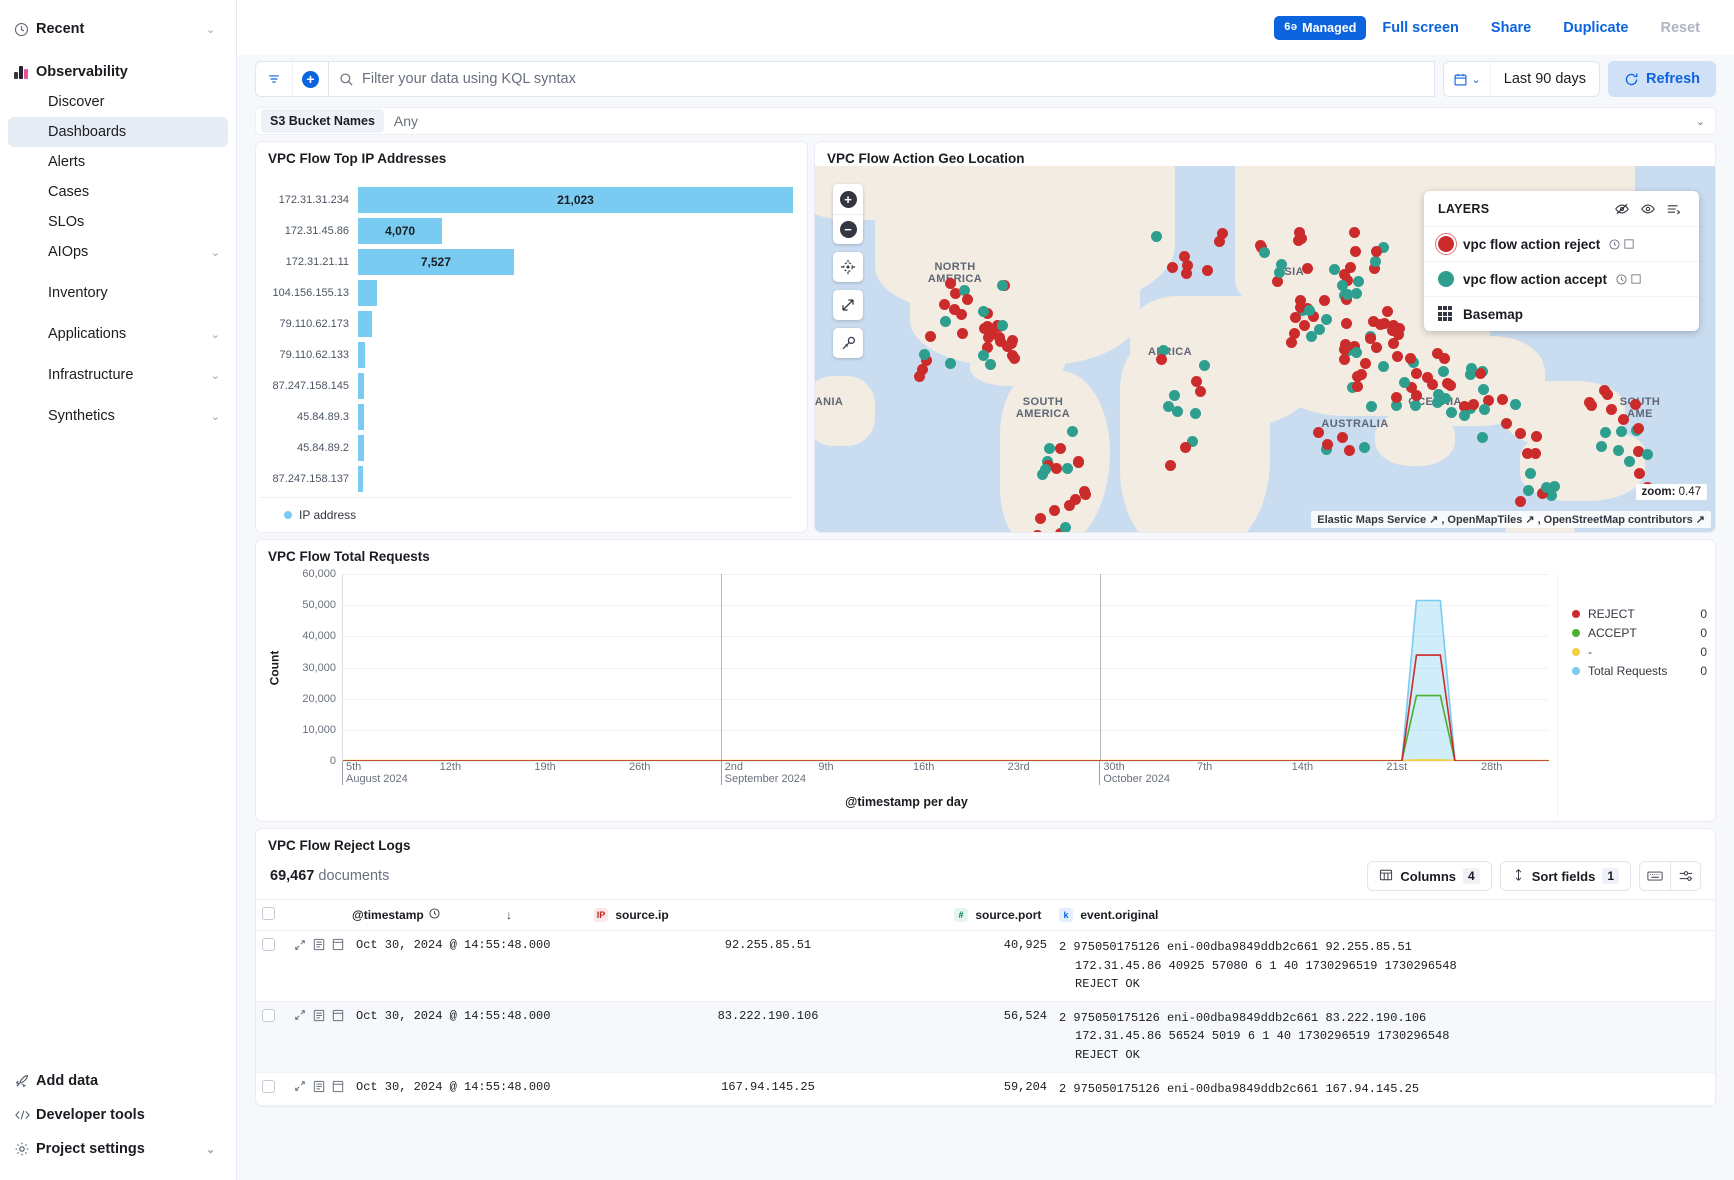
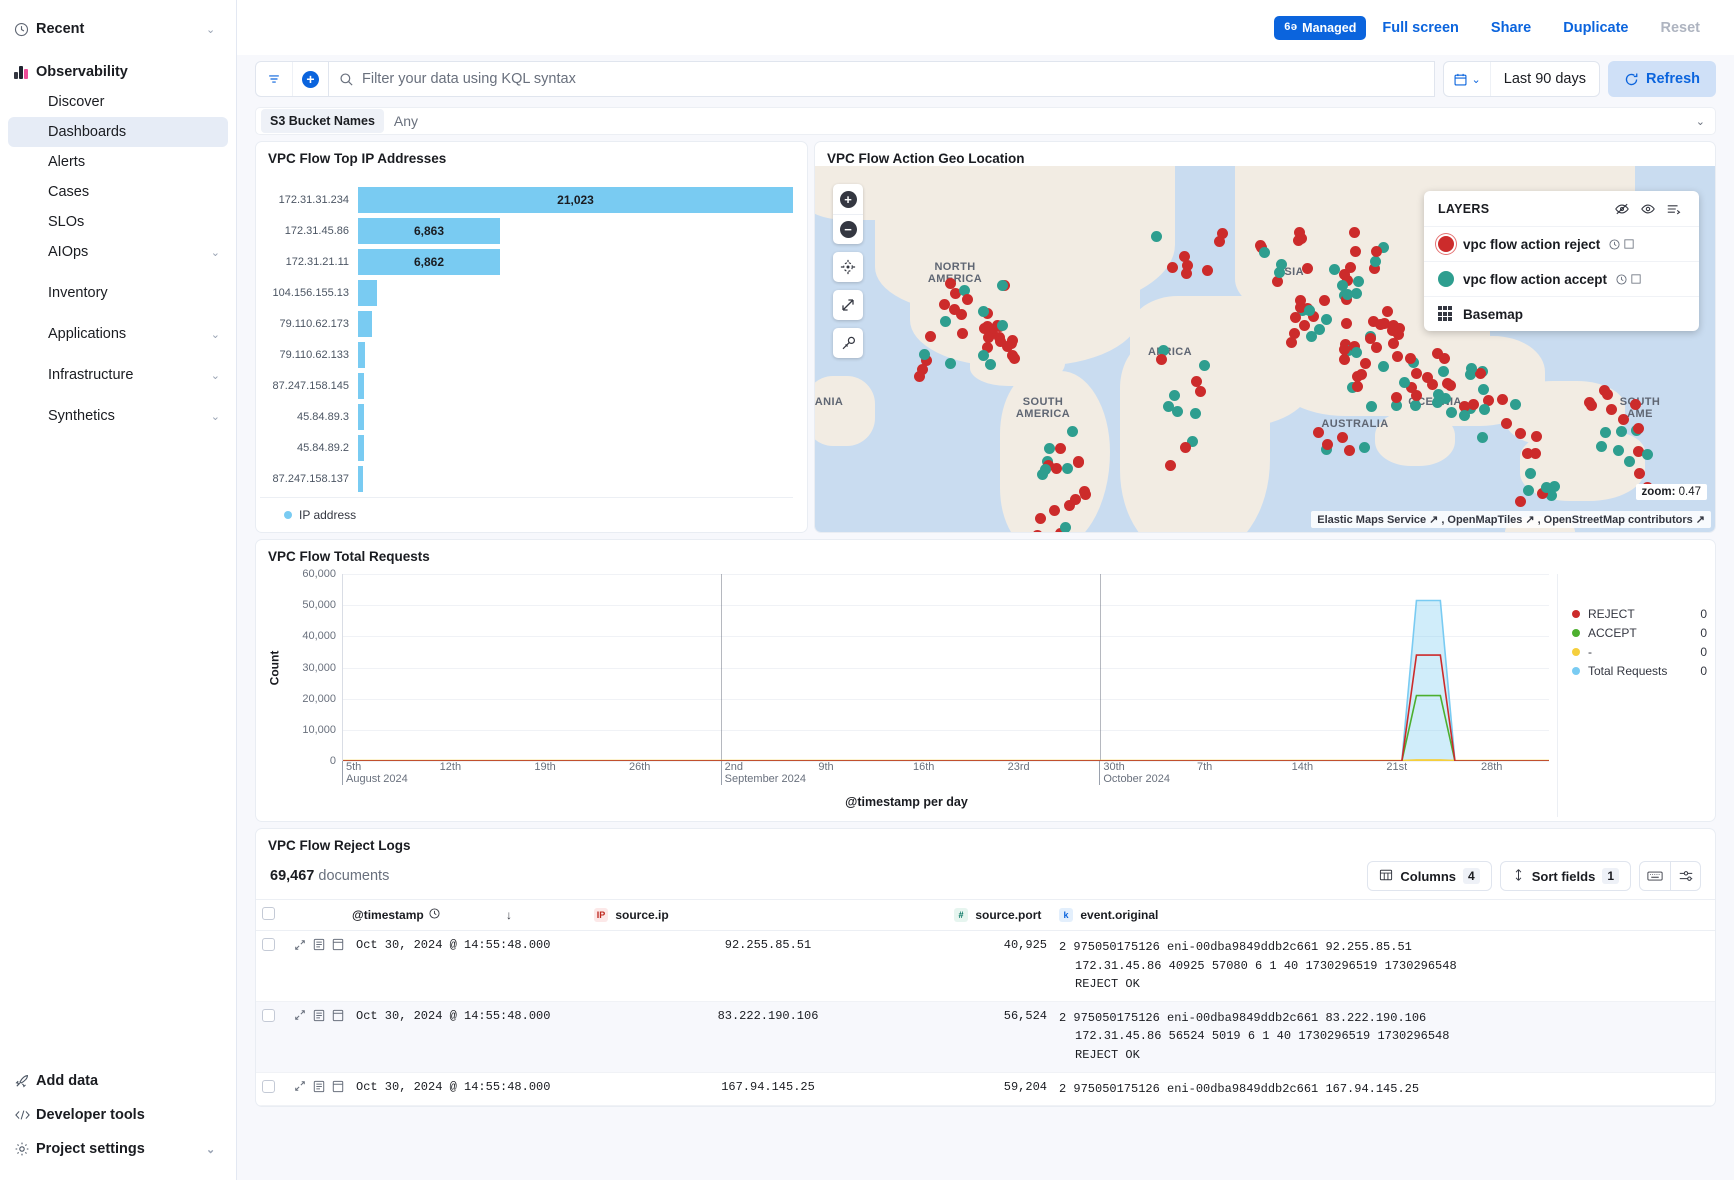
VPC Flow Top IP Addresses/172.31.45.86: 4,070 -> 6,863
VPC Flow Top IP Addresses/172.31.21.11: 7,527 -> 6,862
